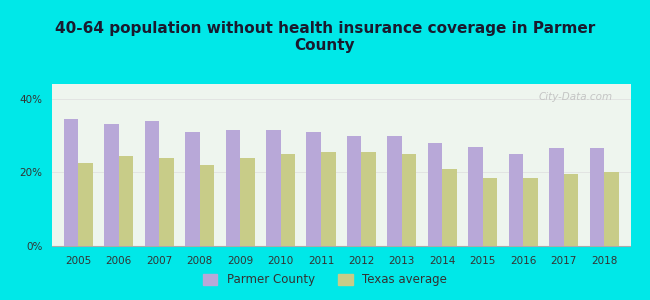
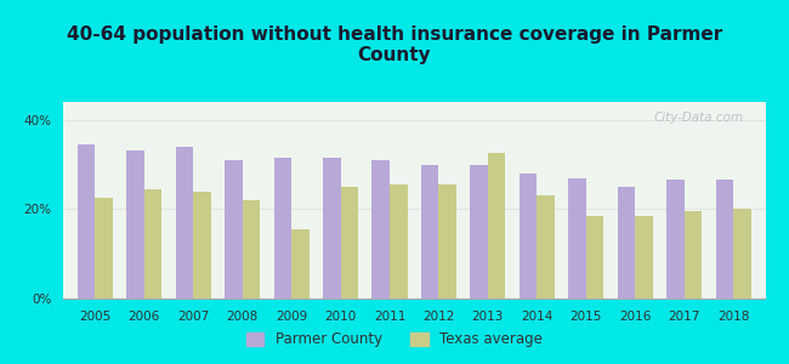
Texas average/2009: 24.0% -> 15.5%
Texas average/2013: 25.0% -> 32.5%
Texas average/2014: 21.0% -> 23.0%
